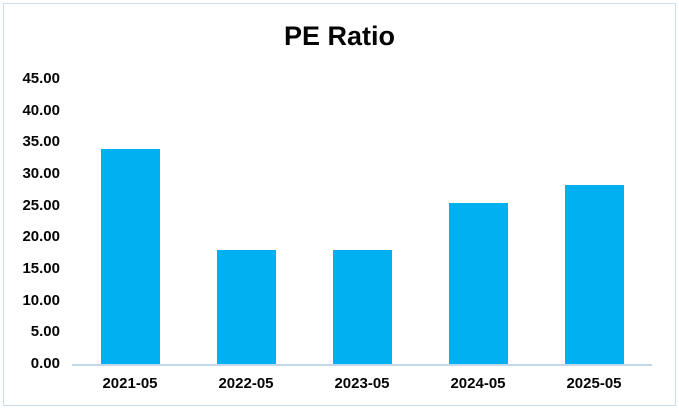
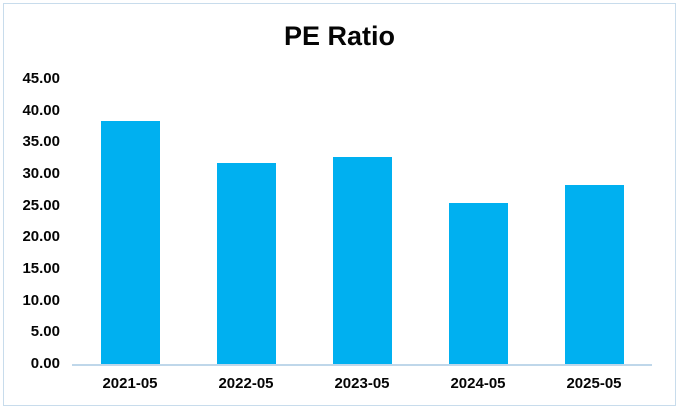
2021-05: 34 -> 38
2022-05: 18 -> 32
2023-05: 18 -> 33
